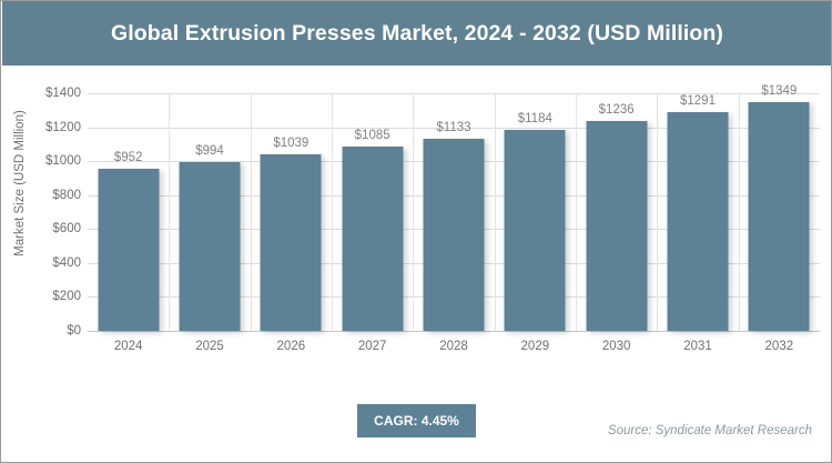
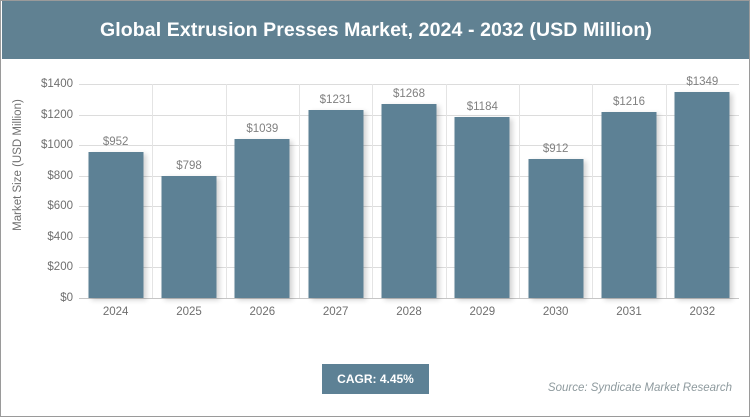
2025: $994 -> $798
2027: $1085 -> $1231
2028: $1133 -> $1268
2030: $1236 -> $912
2031: $1291 -> $1216
